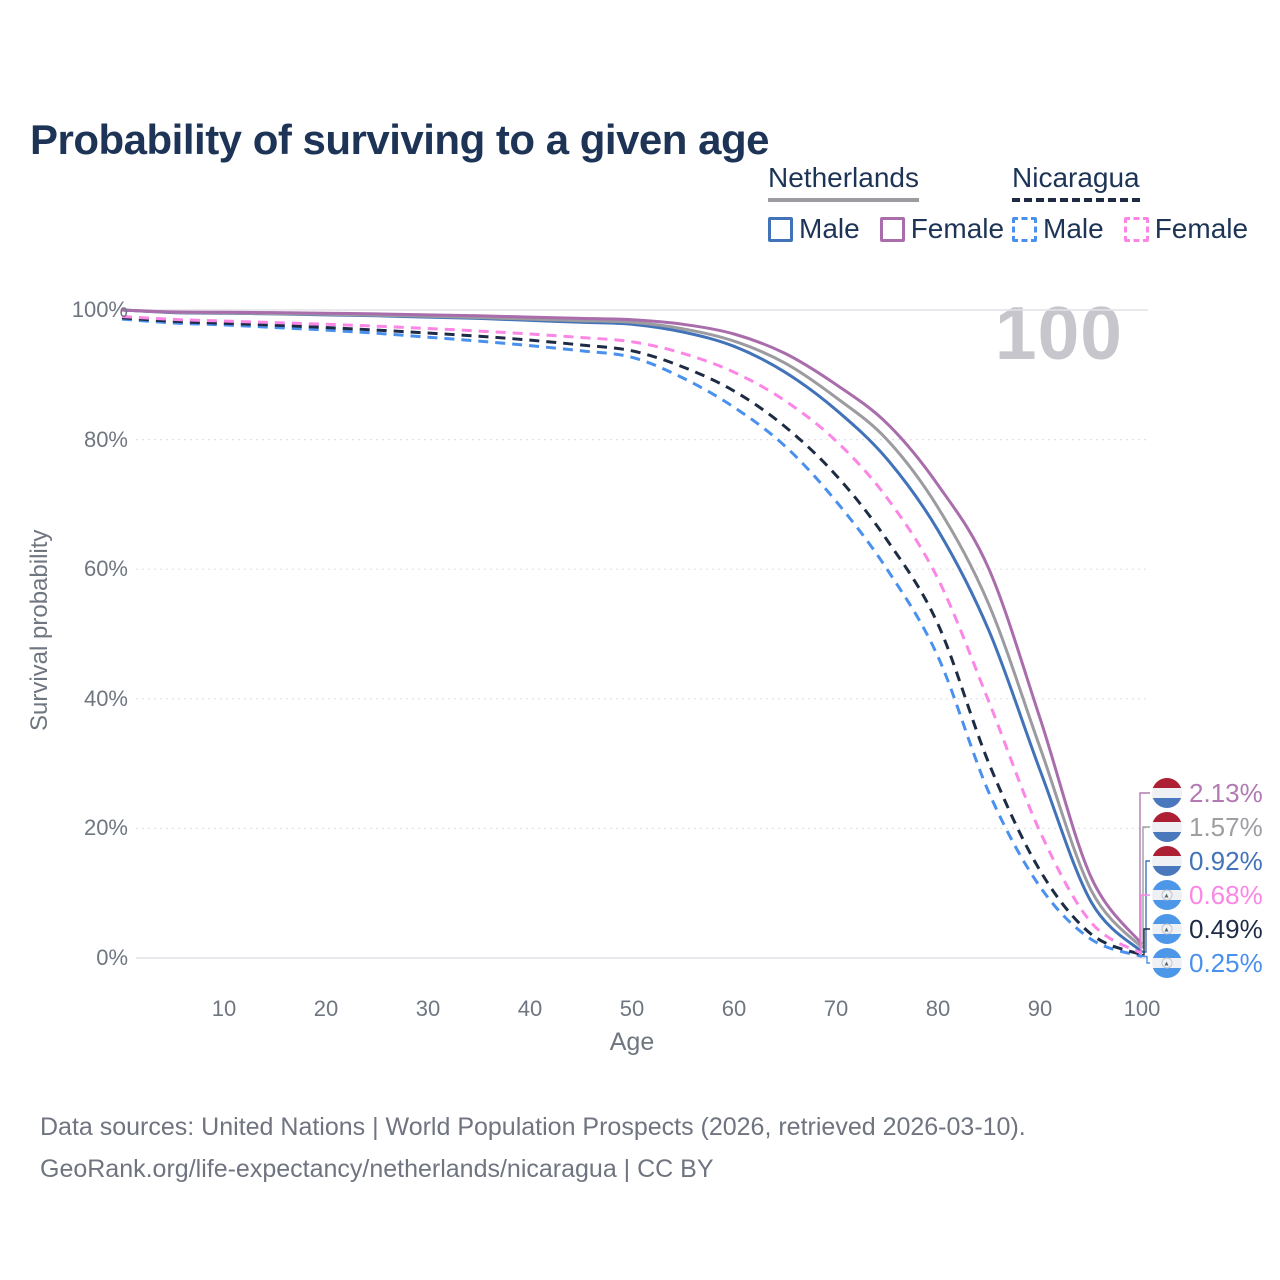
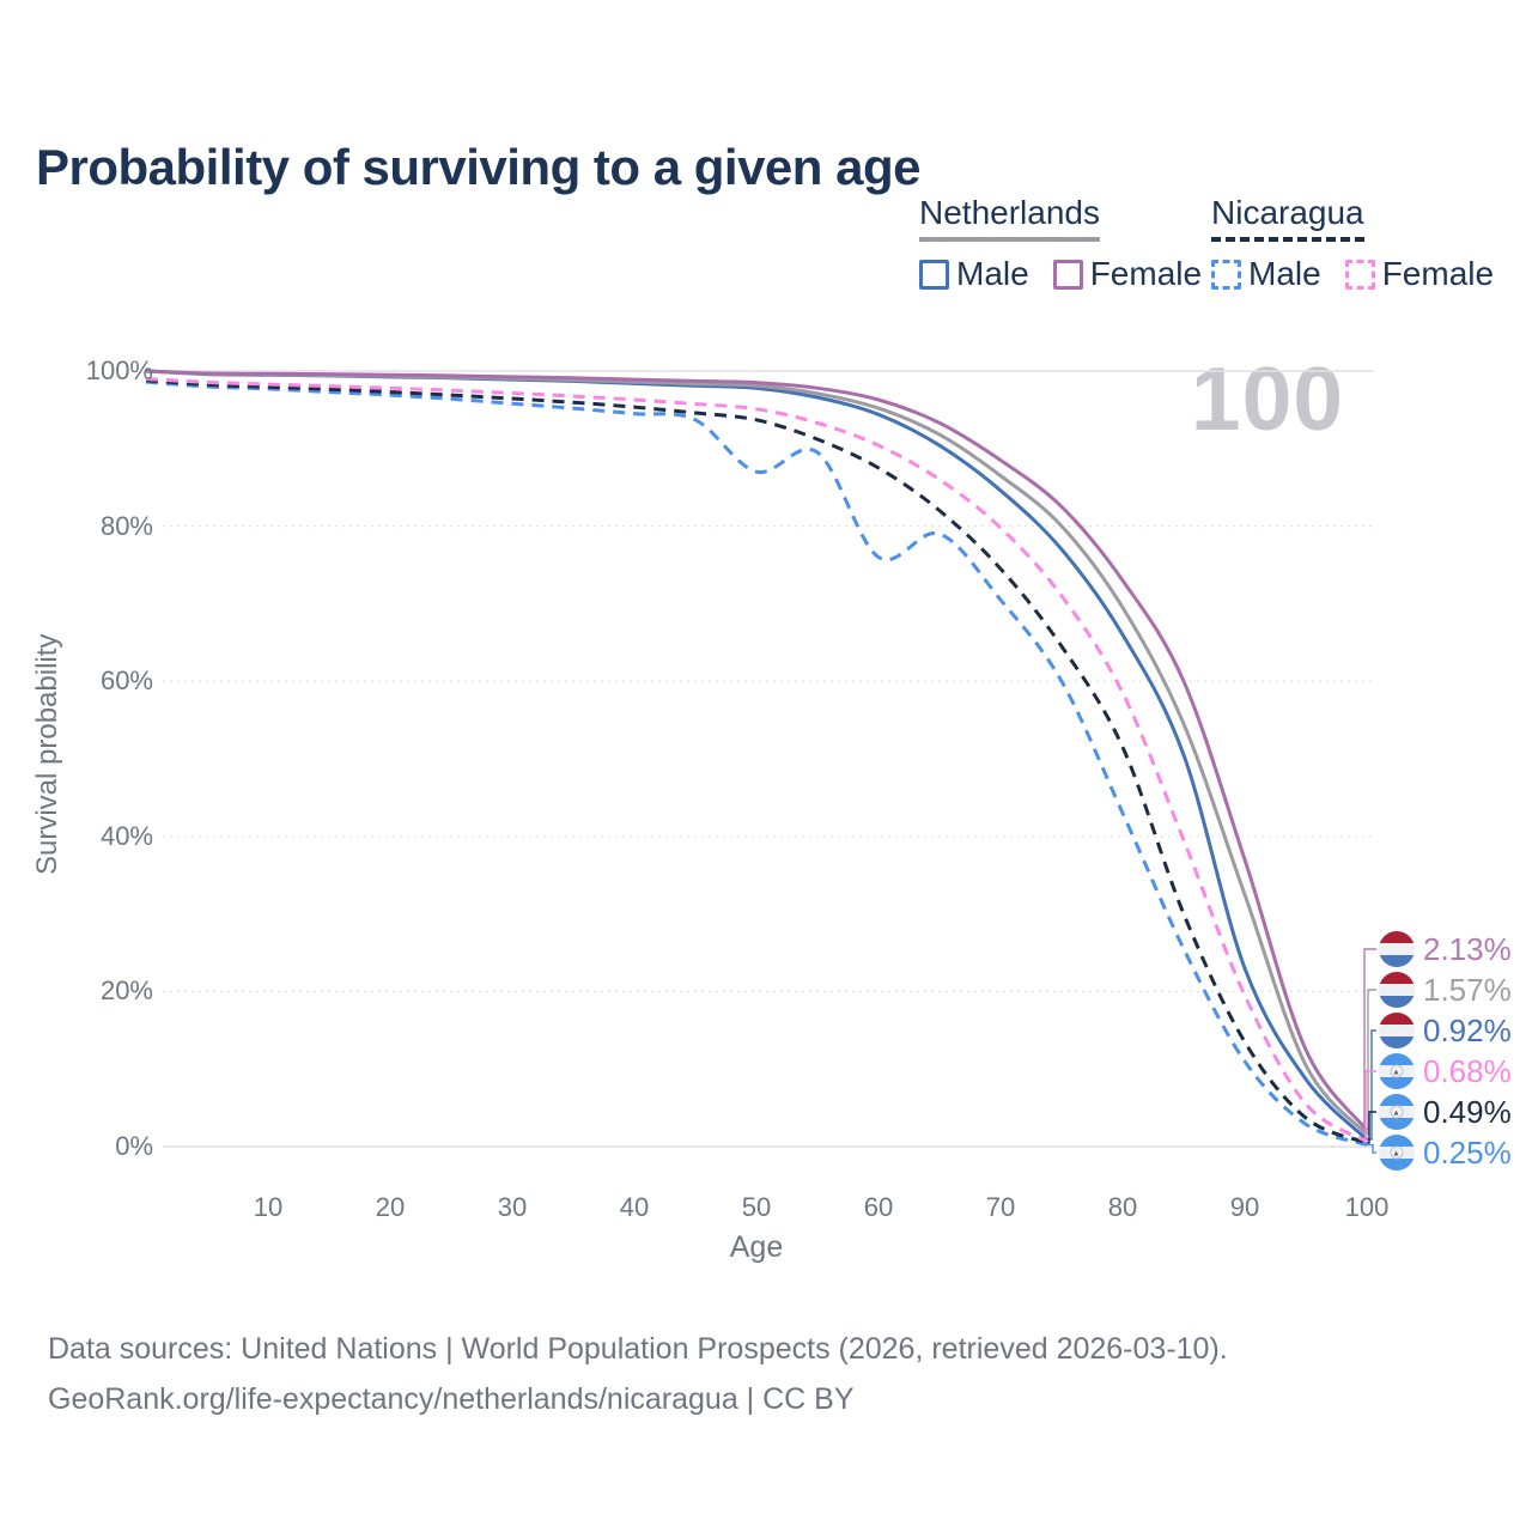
Nicaragua Male/50: 93% -> 87%
Nicaragua Male/60: 85% -> 76%
Nicaragua Male/80: 46% -> 43%
Netherlands Male/90: 29% -> 23%
